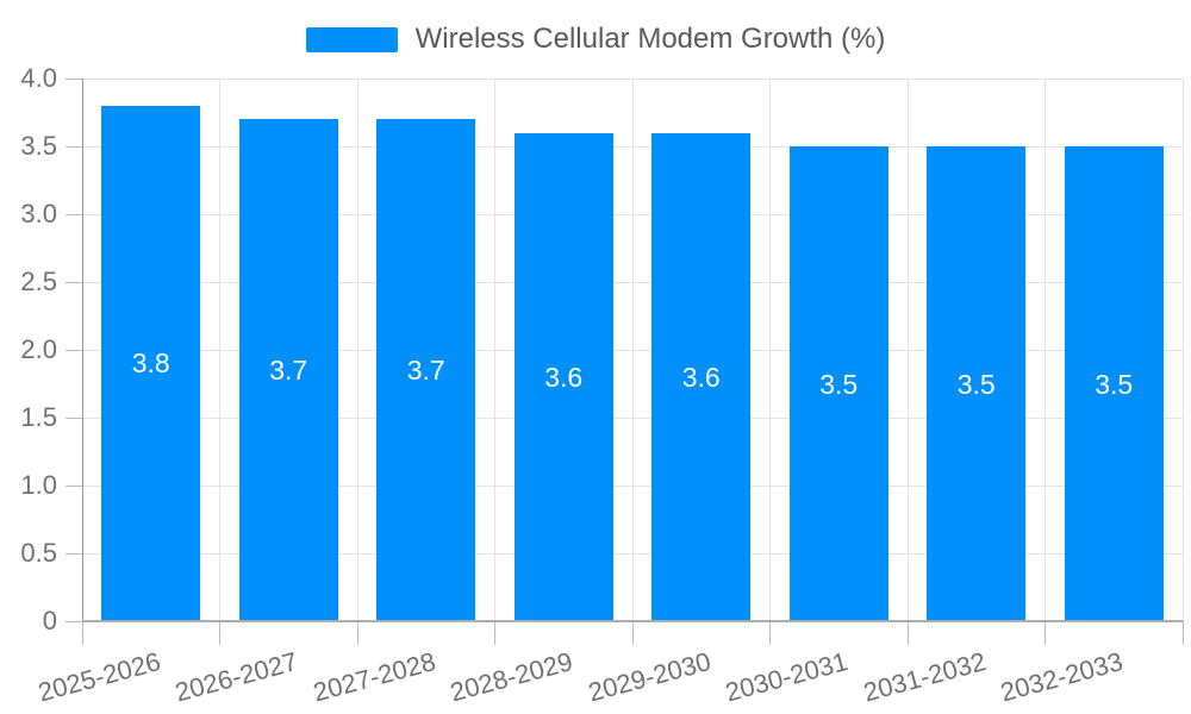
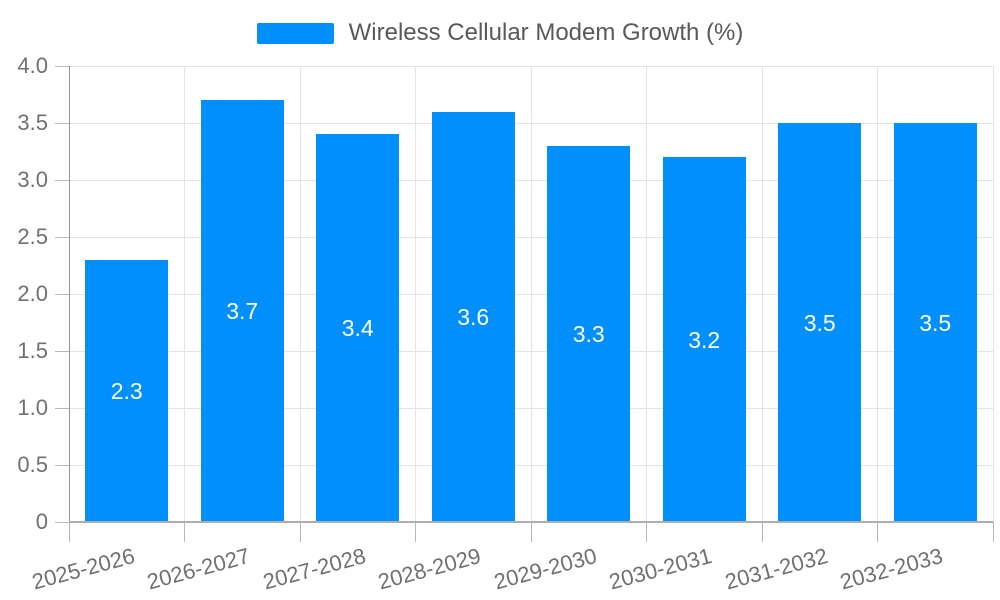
2025-2026: 3.8 -> 2.3
2027-2028: 3.7 -> 3.4
2029-2030: 3.6 -> 3.3
2030-2031: 3.5 -> 3.2
